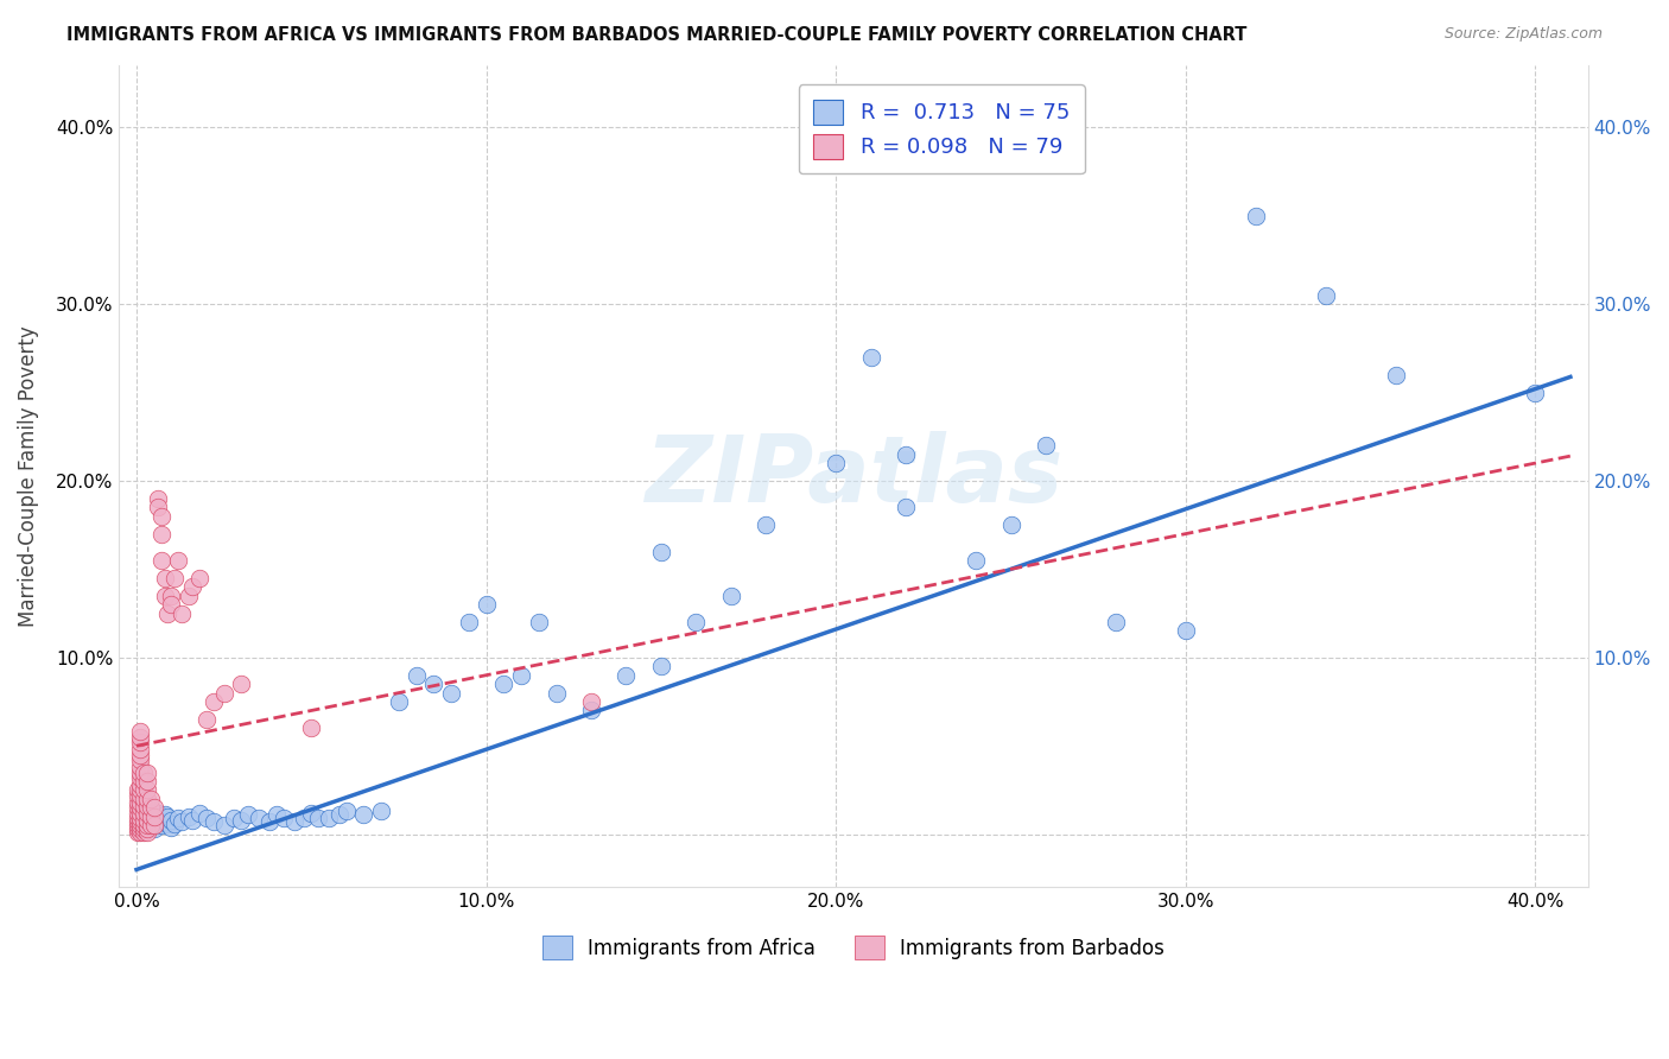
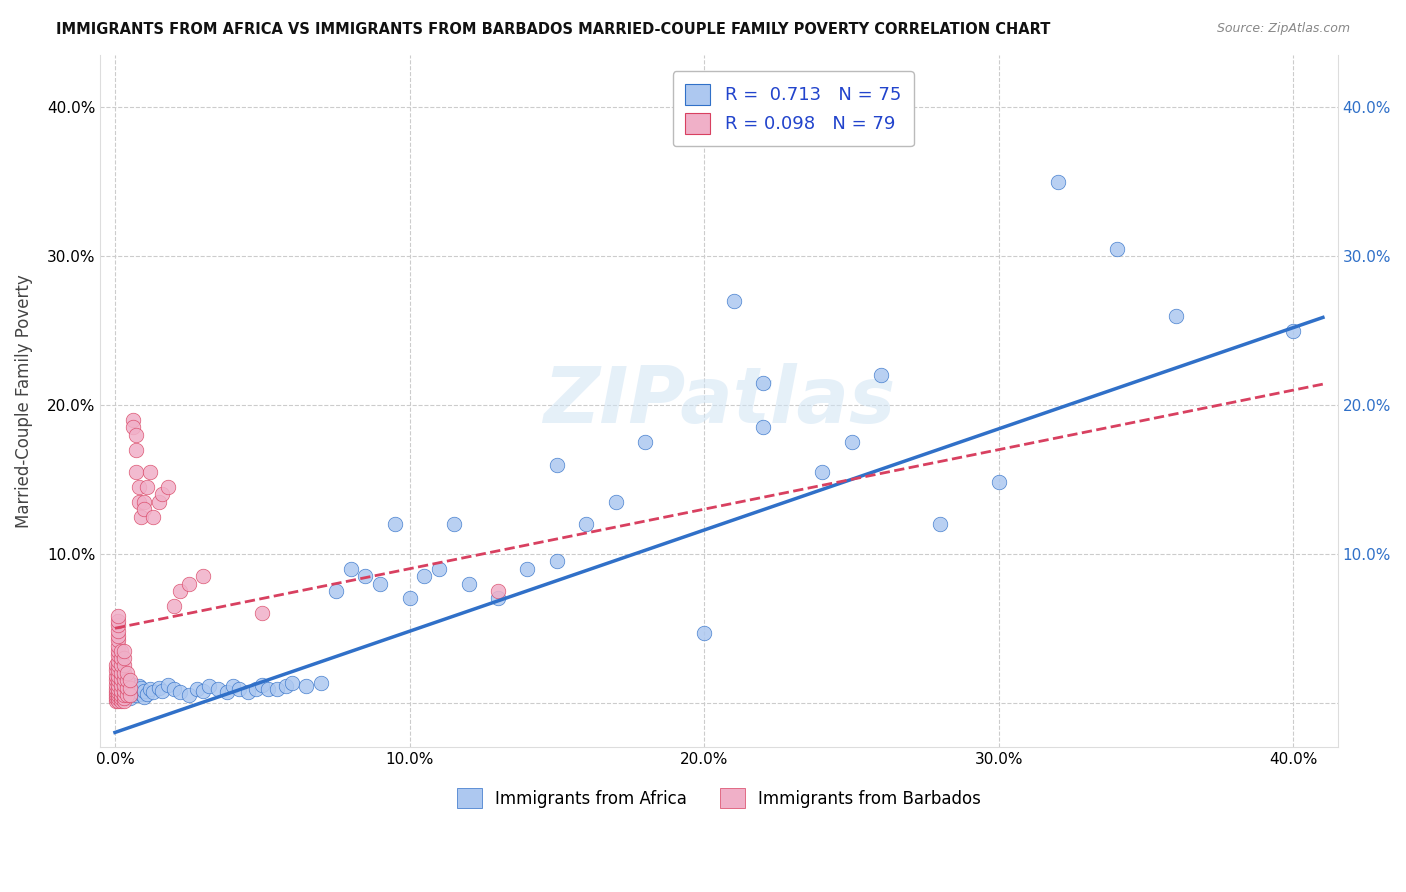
Immigrants from Africa/10.0%: 13.0% -> 7.0%
Immigrants from Africa/20.0%: 21.0% -> 4.7%
Immigrants from Africa/30.0%: 11.5% -> 14.8%
